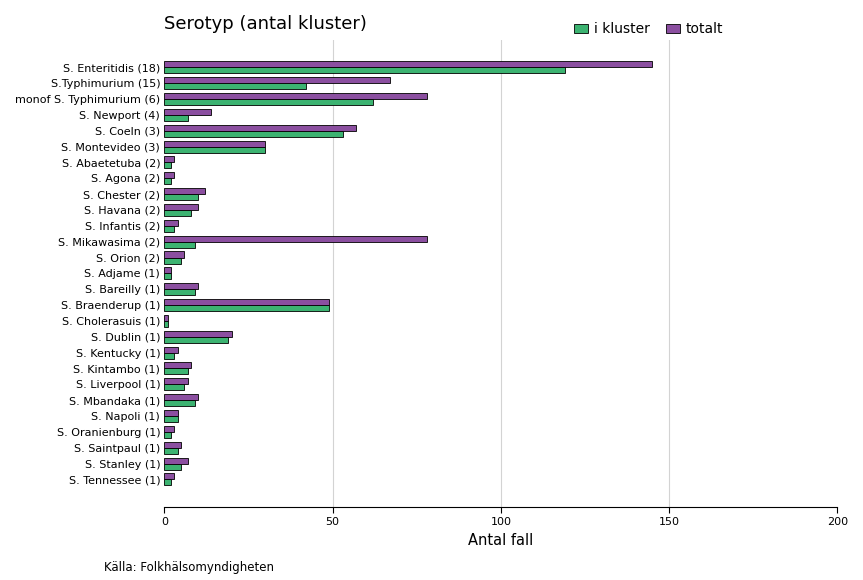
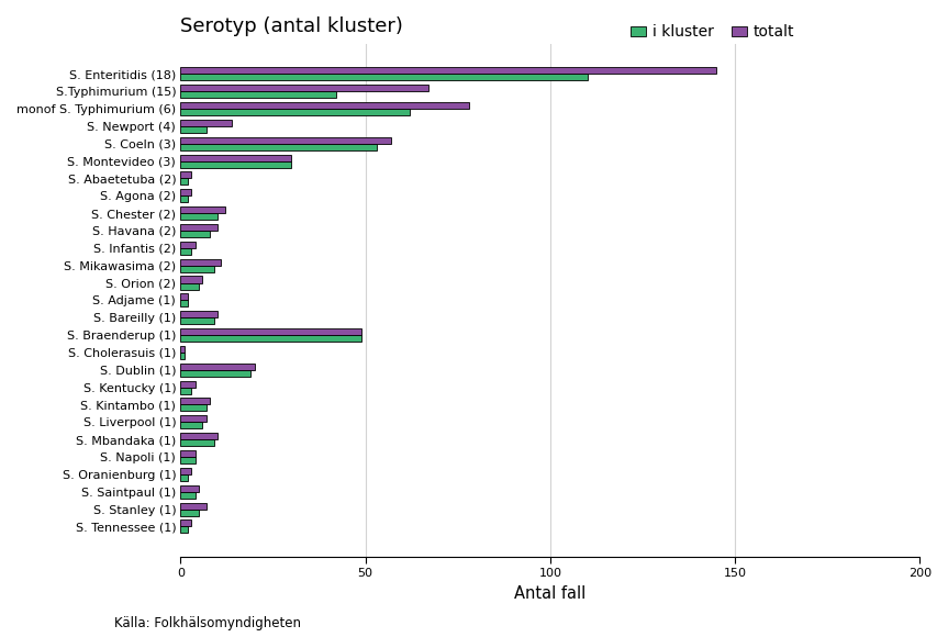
i kluster/S. Enteritidis (18): 119 -> 110
totalt/S. Mikawasima (2): 78 -> 11
